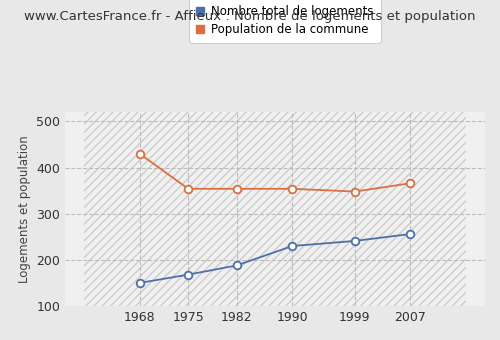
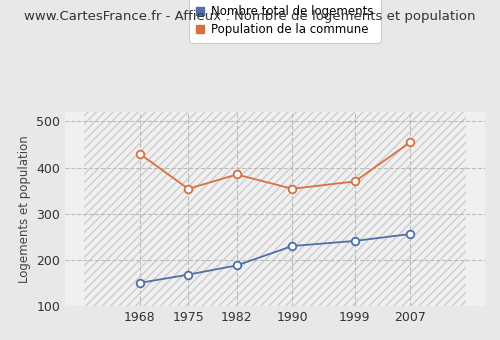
Population de la commune/1982: 354 -> 385
Population de la commune/1999: 348 -> 370
Population de la commune/2007: 366 -> 455
